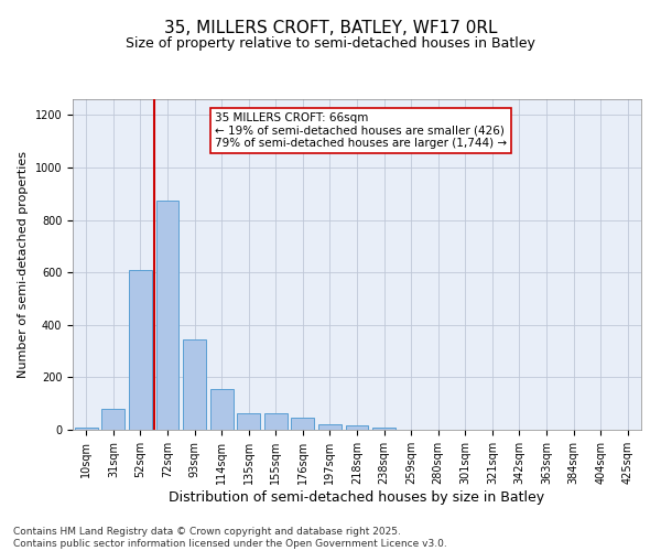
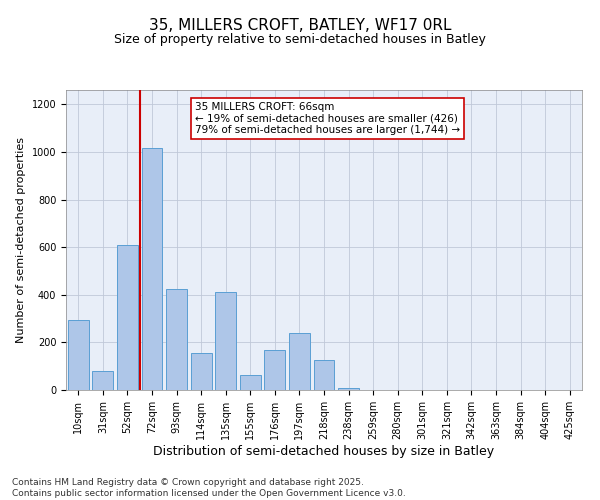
10sqm: 10 -> 295
72sqm: 875 -> 1015
93sqm: 345 -> 425
135sqm: 65 -> 410
176sqm: 48 -> 170
197sqm: 22 -> 240
218sqm: 18 -> 125
